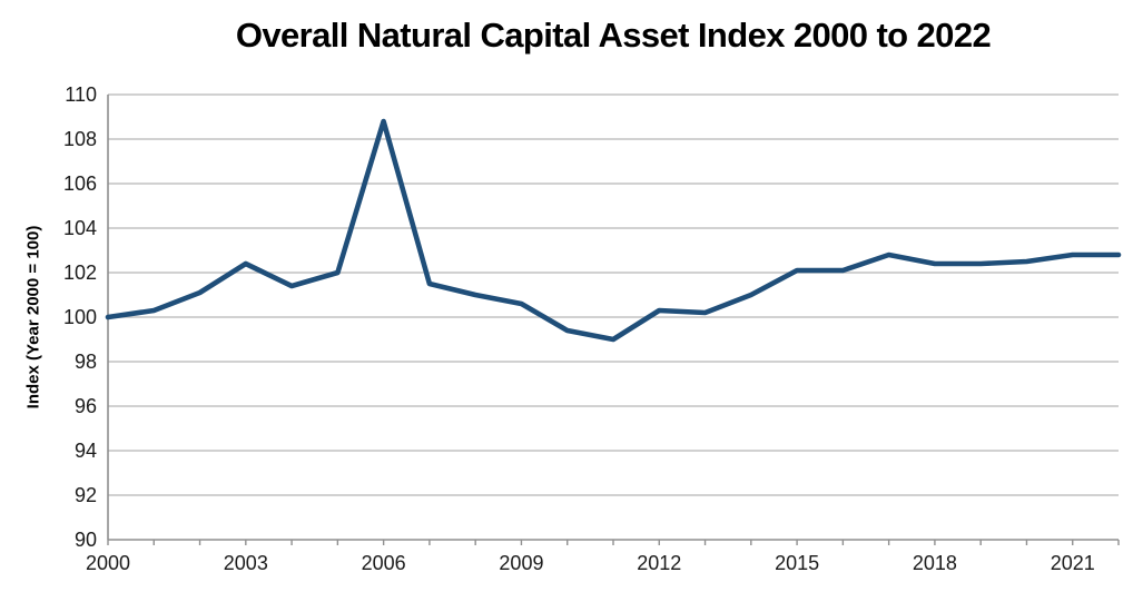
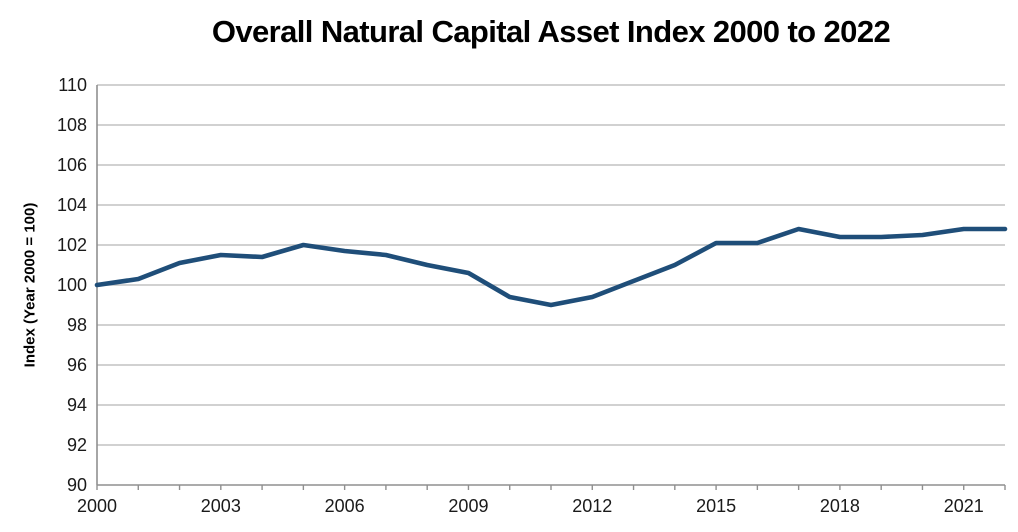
2003: 102.4 -> 101.5
2006: 108.8 -> 101.7
2012: 100.3 -> 99.4
